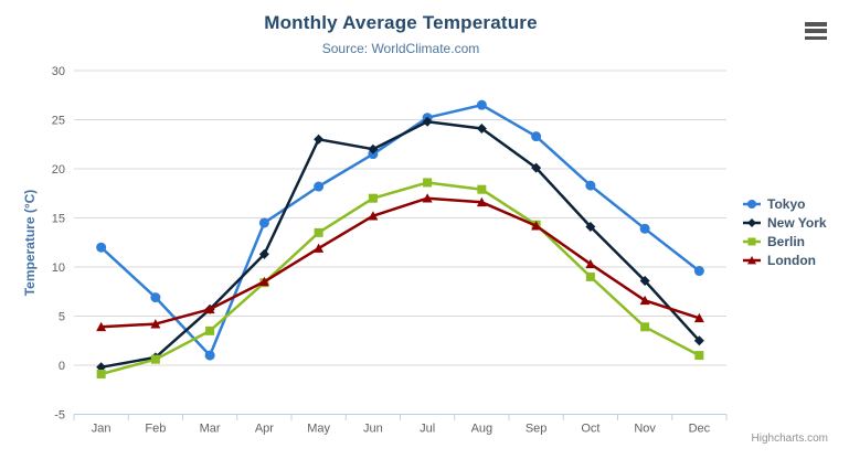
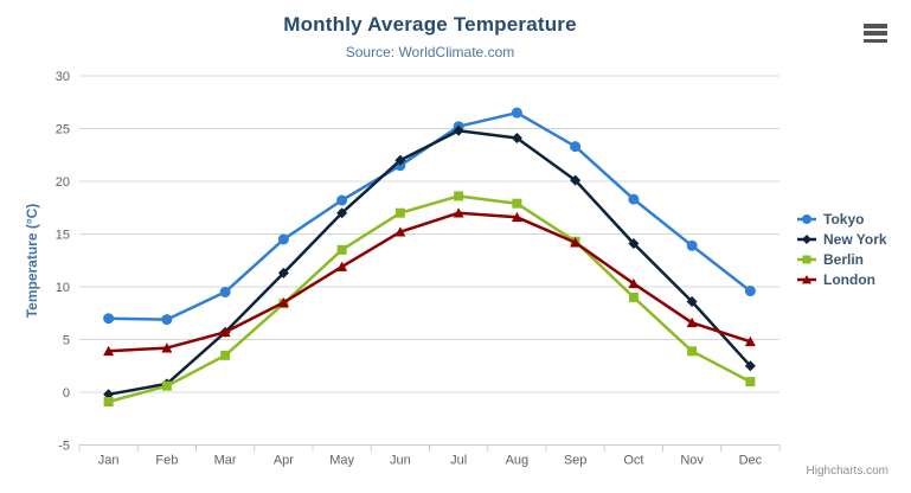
Tokyo/Jan: 12 -> 7
Tokyo/Mar: 1 -> 10
New York/May: 23 -> 17
